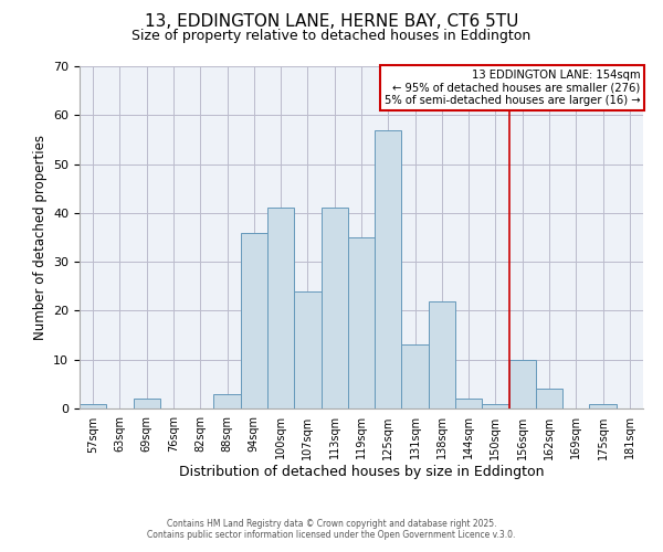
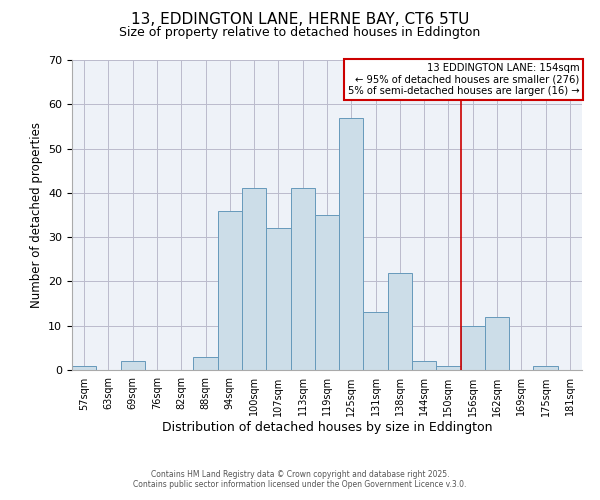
107sqm: 24 -> 32
162sqm: 4 -> 12
